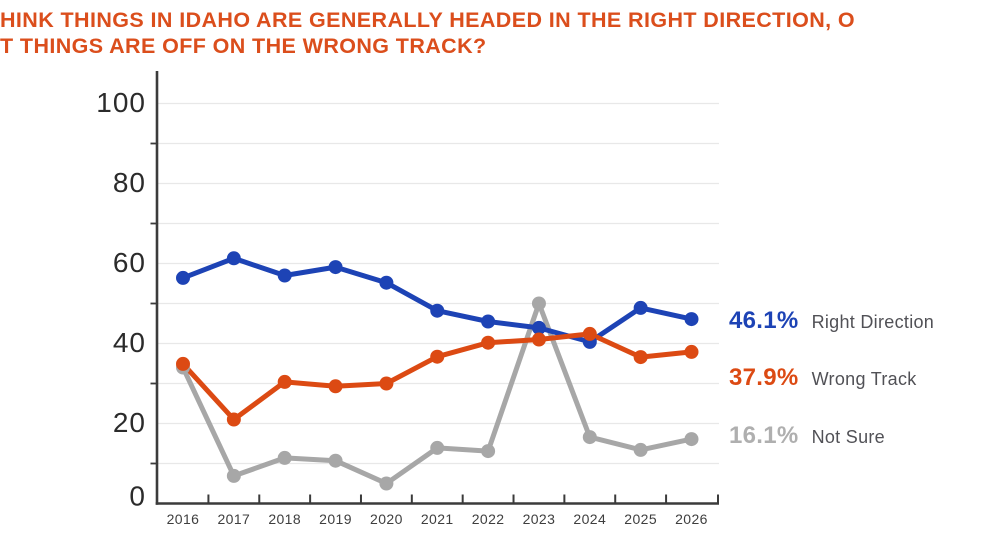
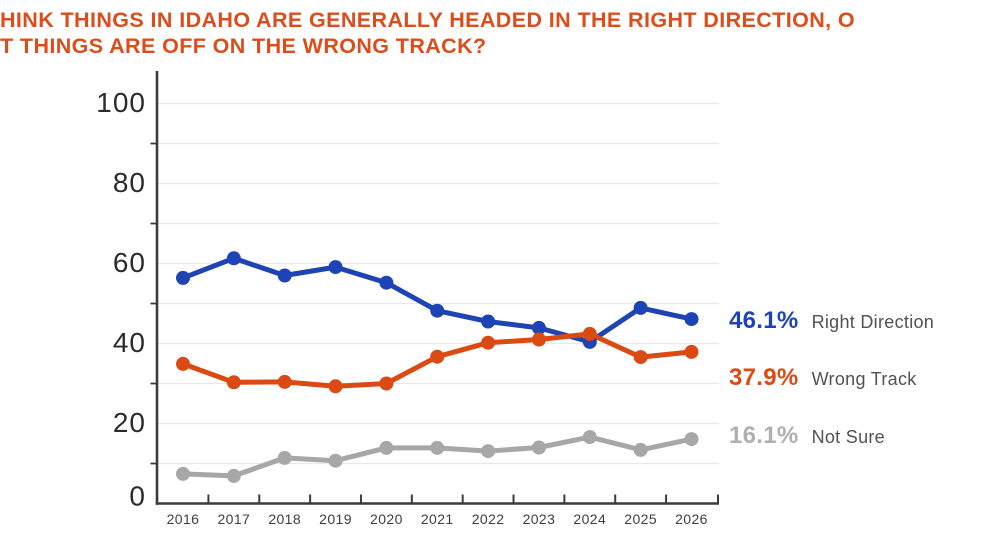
Not Sure/2016: 34 -> 7
Wrong Track/2017: 21 -> 30
Not Sure/2020: 5 -> 14
Not Sure/2023: 50 -> 14
